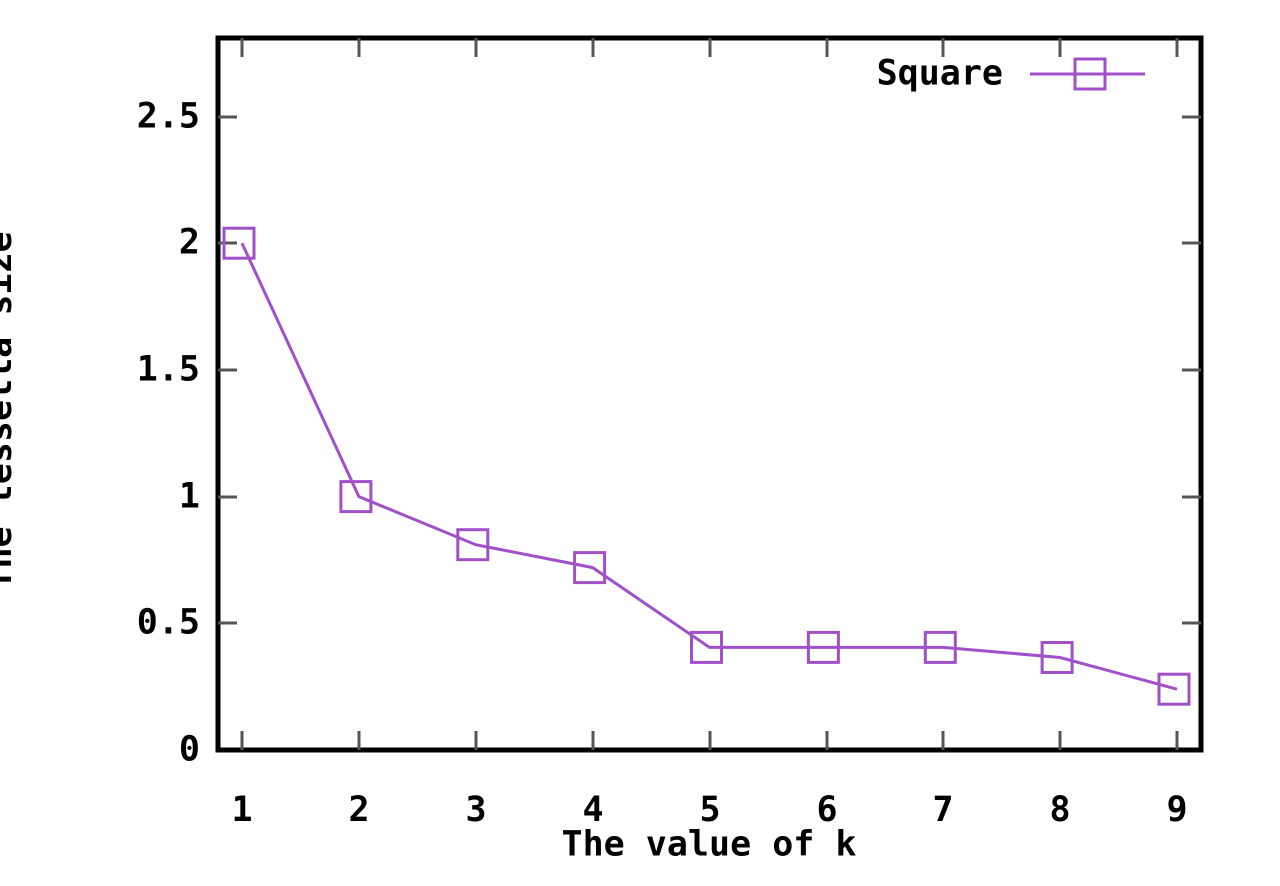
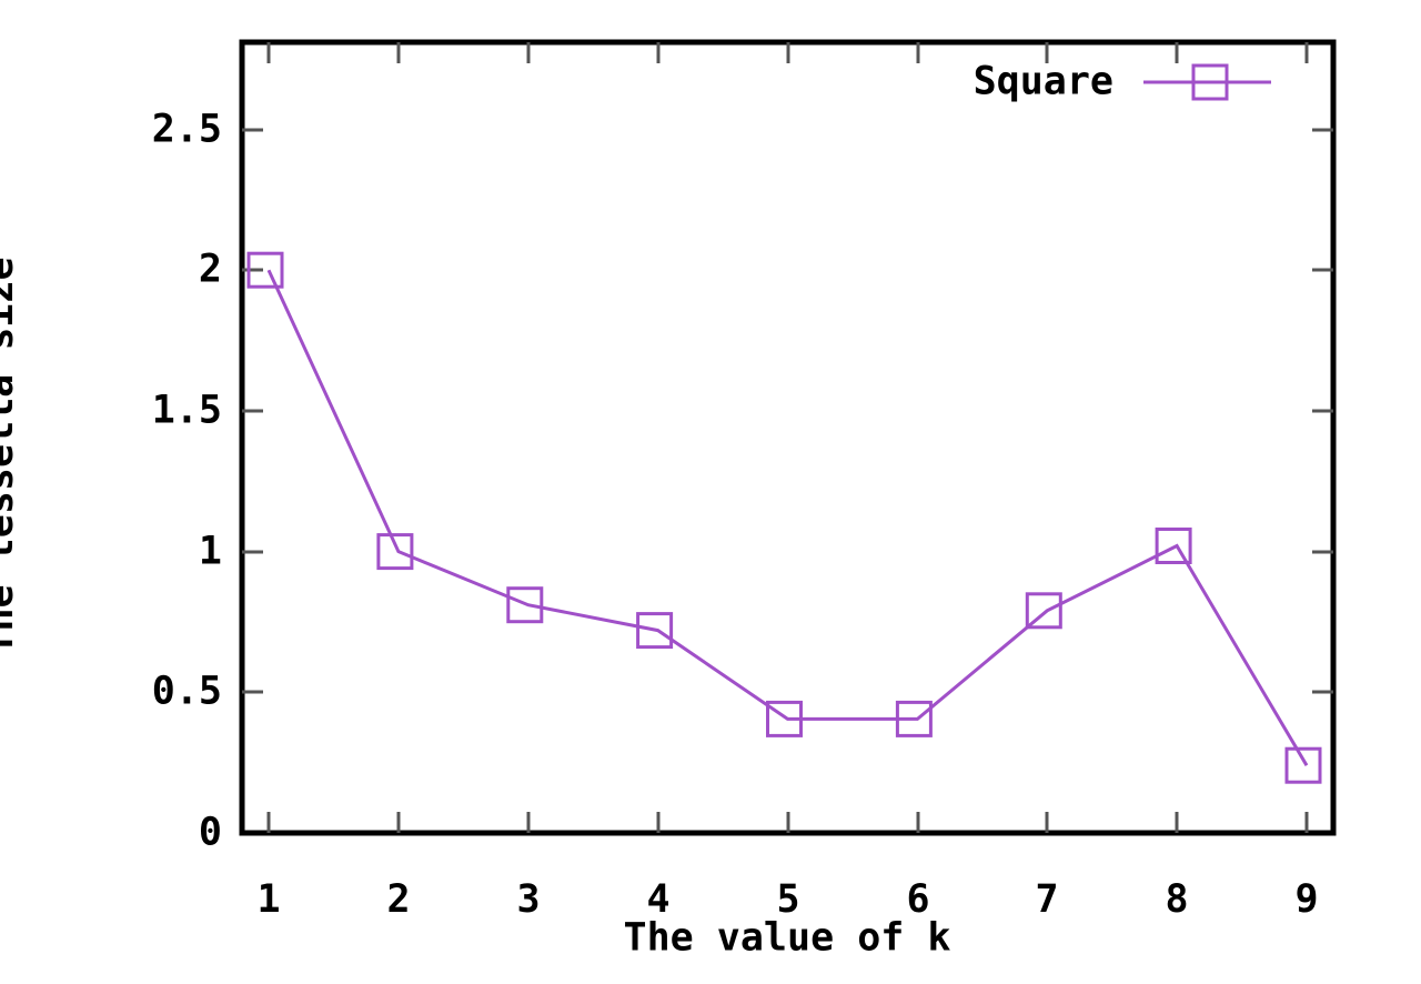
7: 0.41 -> 0.79
8: 0.36 -> 1.02
